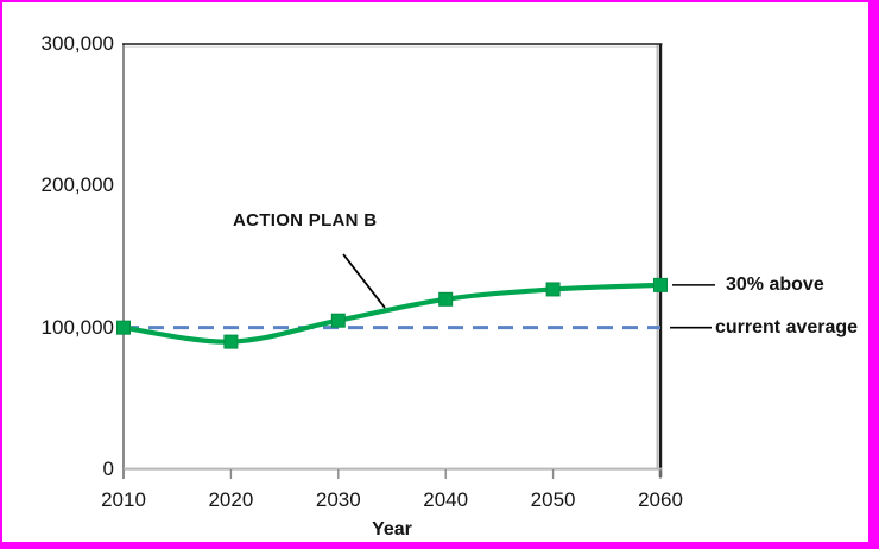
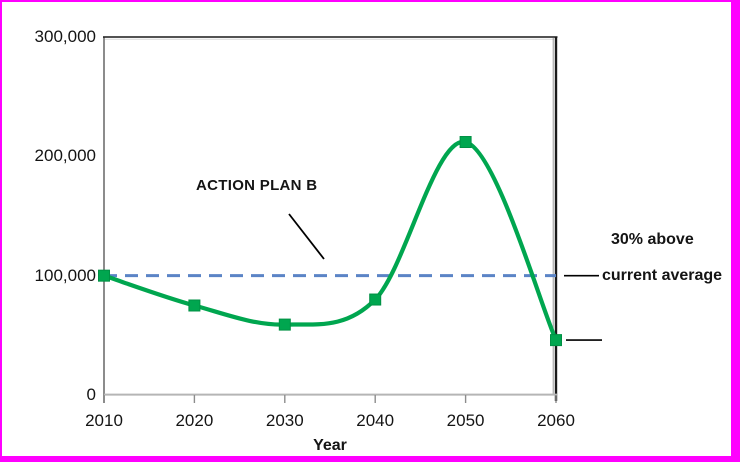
2020: 90000 -> 75000
2030: 105000 -> 59000
2040: 120000 -> 80000
2050: 127000 -> 212000
2060: 130000 -> 46000
